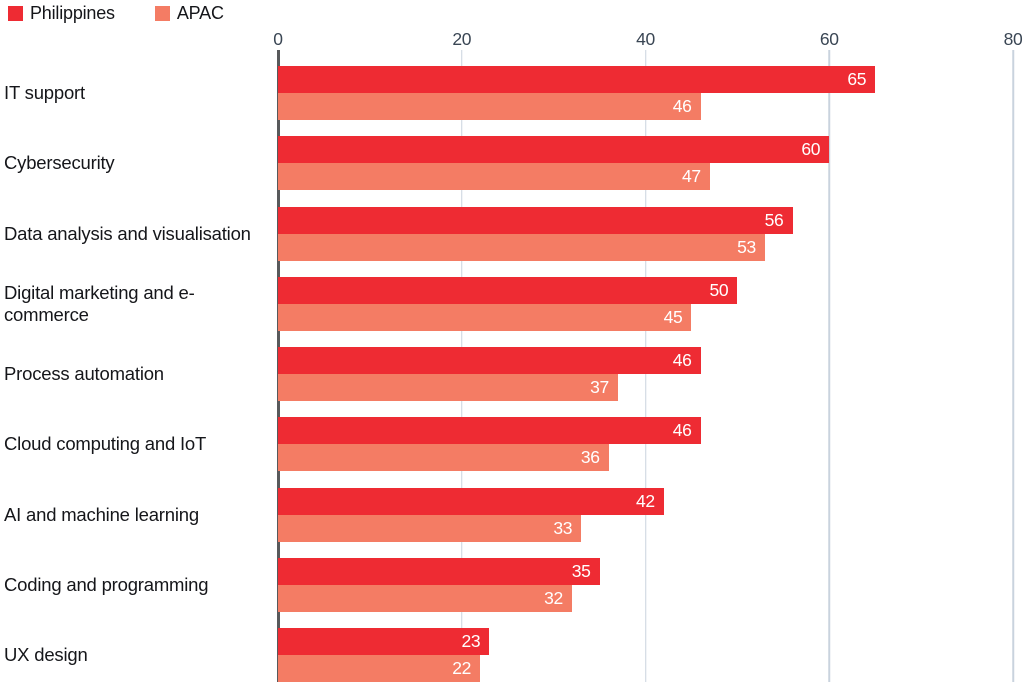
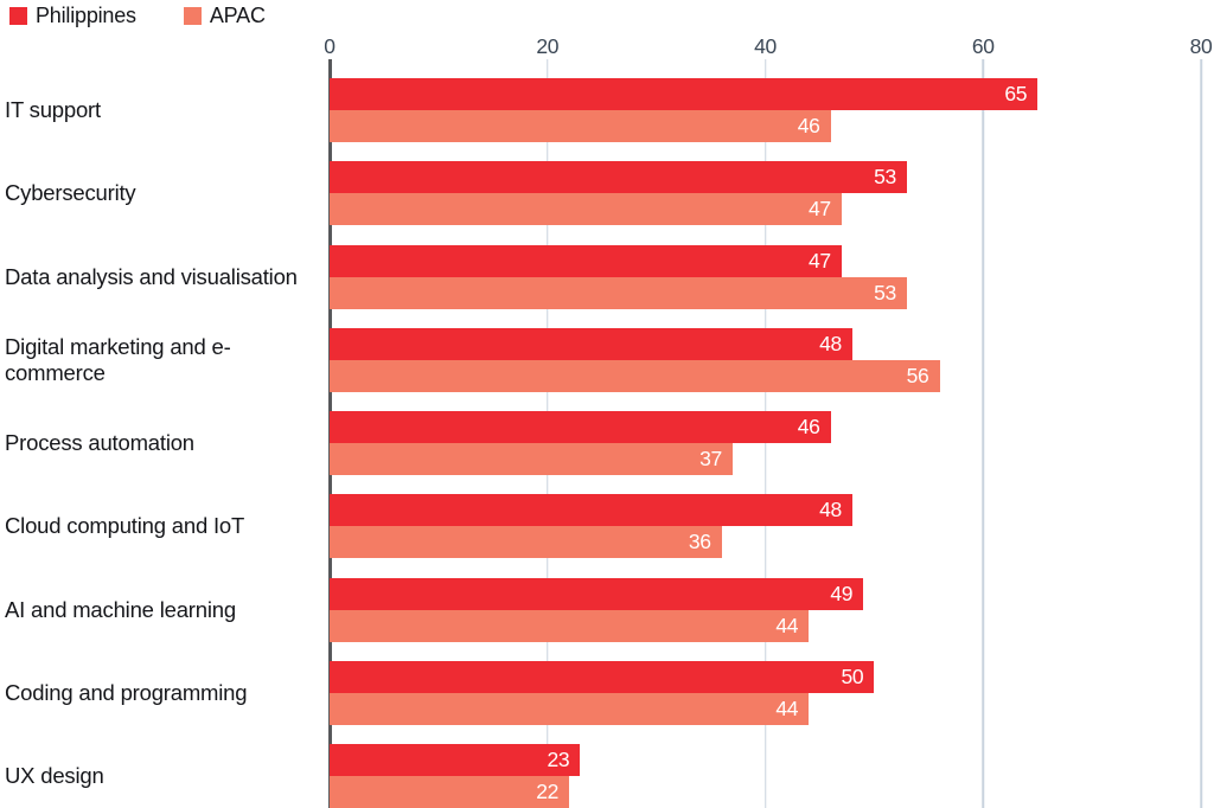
Philippines/Cybersecurity: 60 -> 53
Philippines/Data analysis and visualisation: 56 -> 47
Philippines/Digital marketing and e-commerce: 50 -> 48
APAC/Digital marketing and e-commerce: 45 -> 56
Philippines/Cloud computing and IoT: 46 -> 48
Philippines/AI and machine learning: 42 -> 49
APAC/AI and machine learning: 33 -> 44
Philippines/Coding and programming: 35 -> 50
APAC/Coding and programming: 32 -> 44
